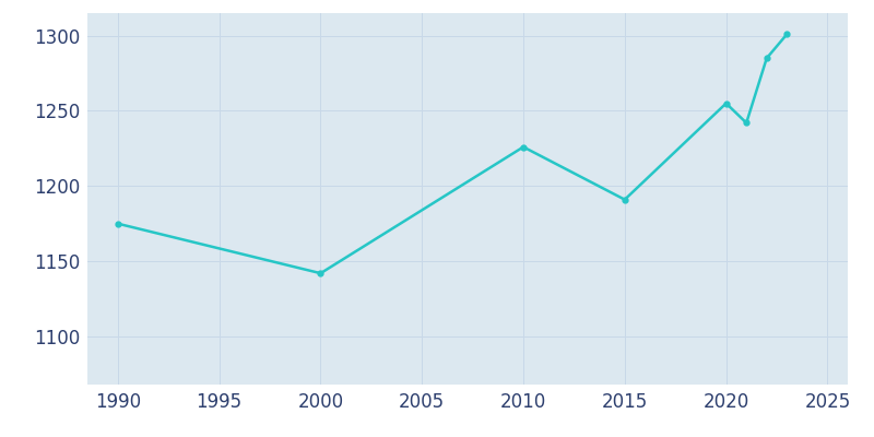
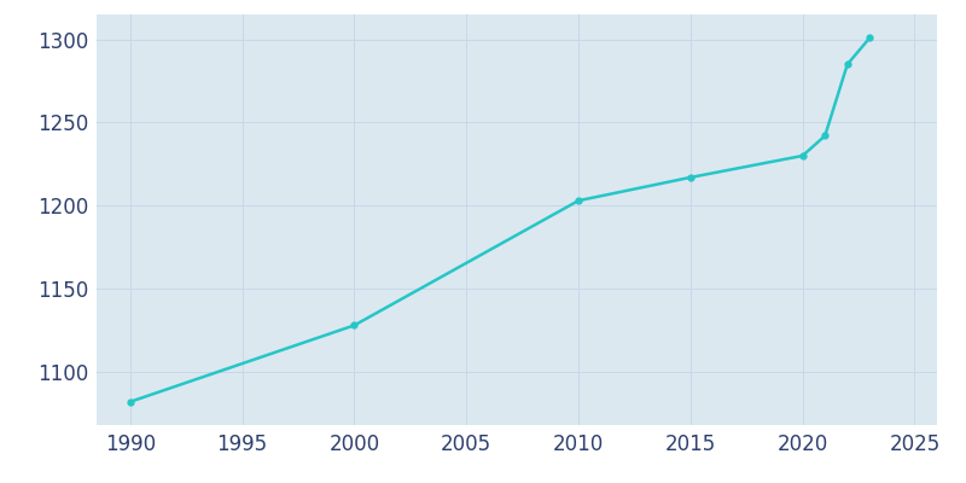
1990: 1175 -> 1082
2000: 1142 -> 1128
2010: 1226 -> 1203
2015: 1191 -> 1217
2020: 1255 -> 1230
